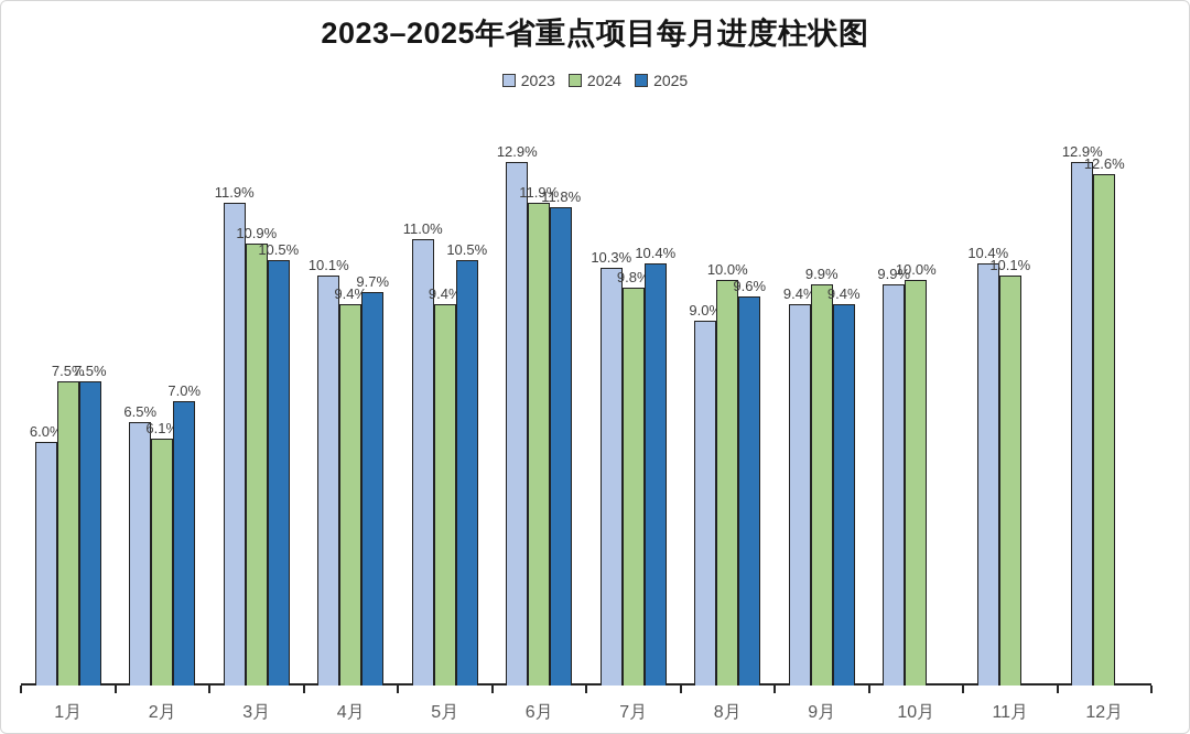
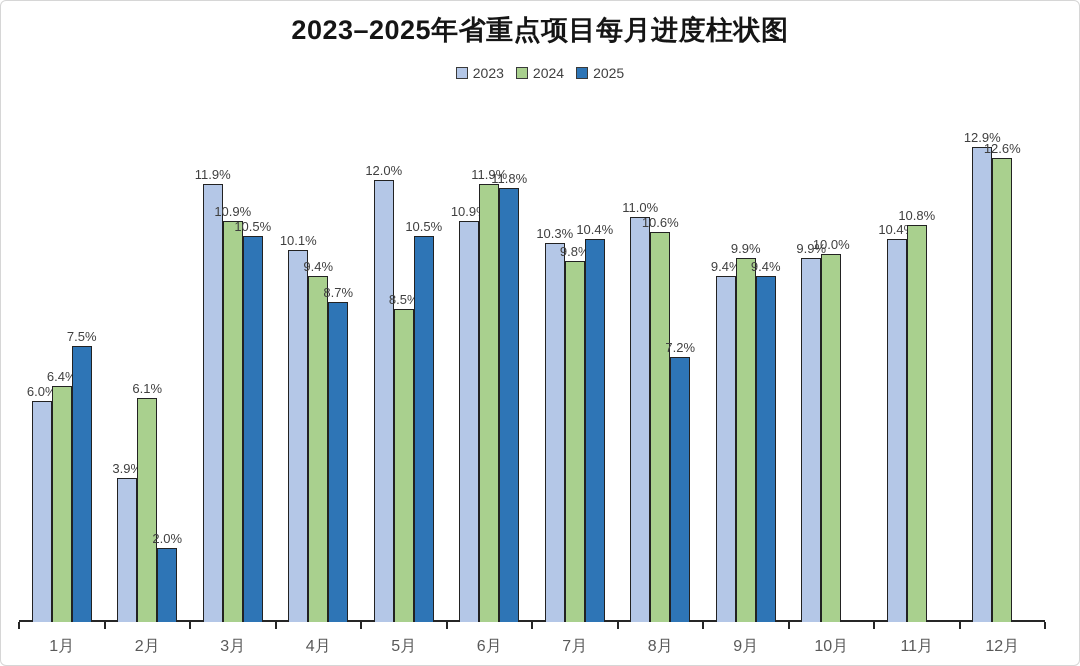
2024/1月: 7.5% -> 6.4%
2023/2月: 6.5% -> 3.9%
2025/2月: 7.0% -> 2.0%
2025/4月: 9.7% -> 8.7%
2023/5月: 11.0% -> 12.0%
2024/5月: 9.4% -> 8.5%
2023/6月: 12.9% -> 10.9%
2023/8月: 9.0% -> 11.0%
2024/8月: 10.0% -> 10.6%
2025/8月: 9.6% -> 7.2%
2024/11月: 10.1% -> 10.8%
